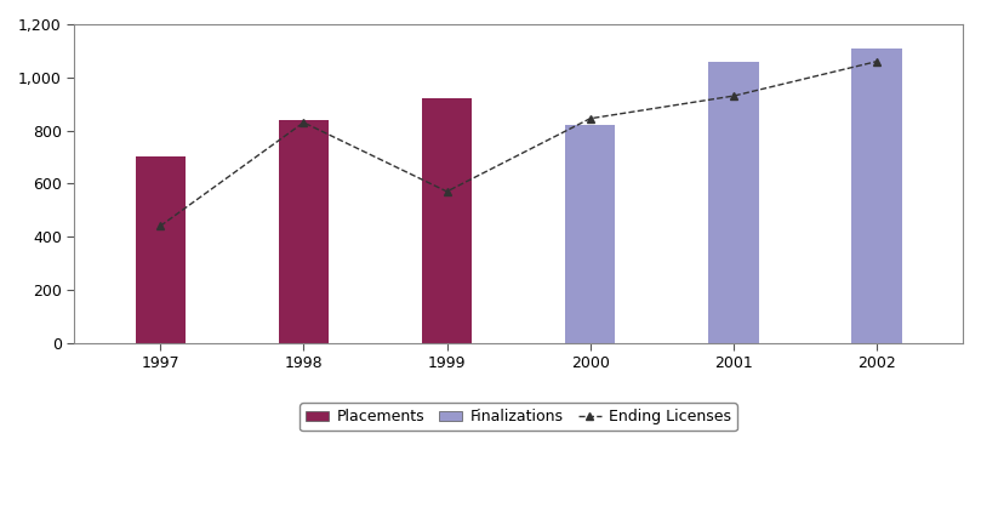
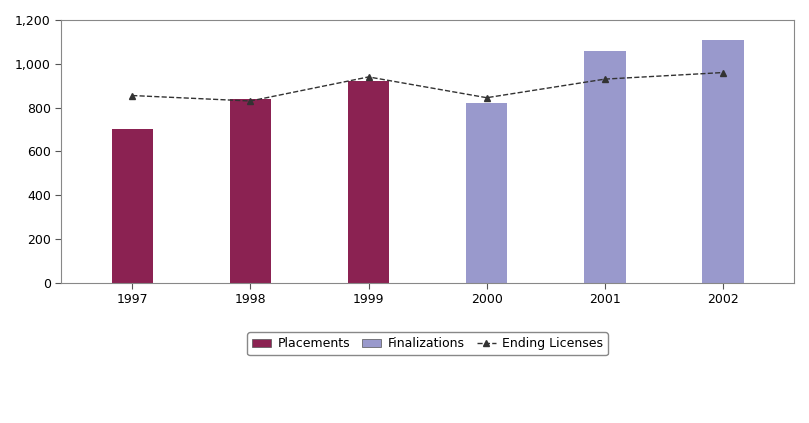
Ending Licenses/1997: 440 -> 855
Ending Licenses/1999: 570 -> 940
Ending Licenses/2002: 1,060 -> 960
